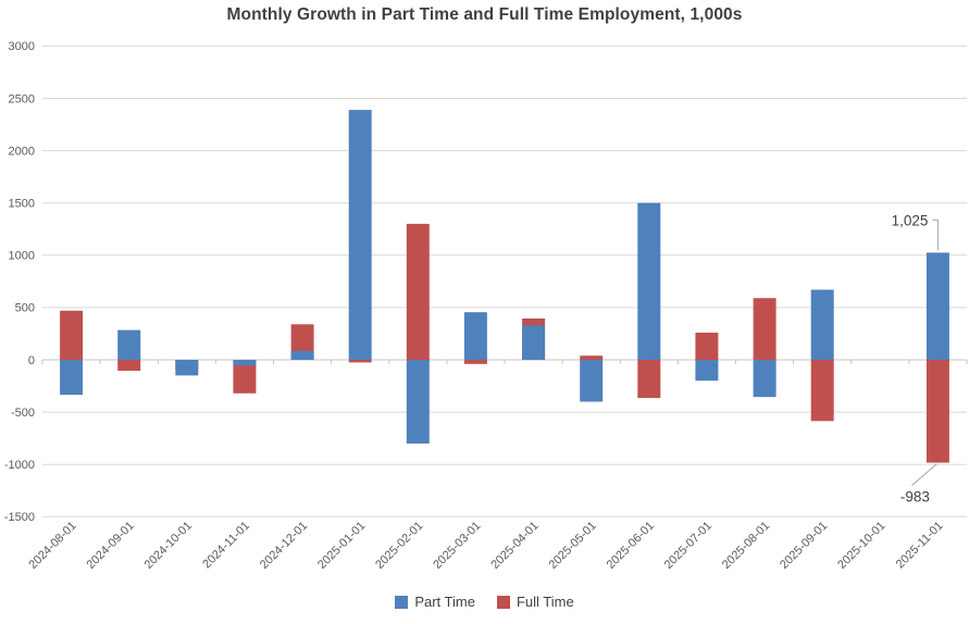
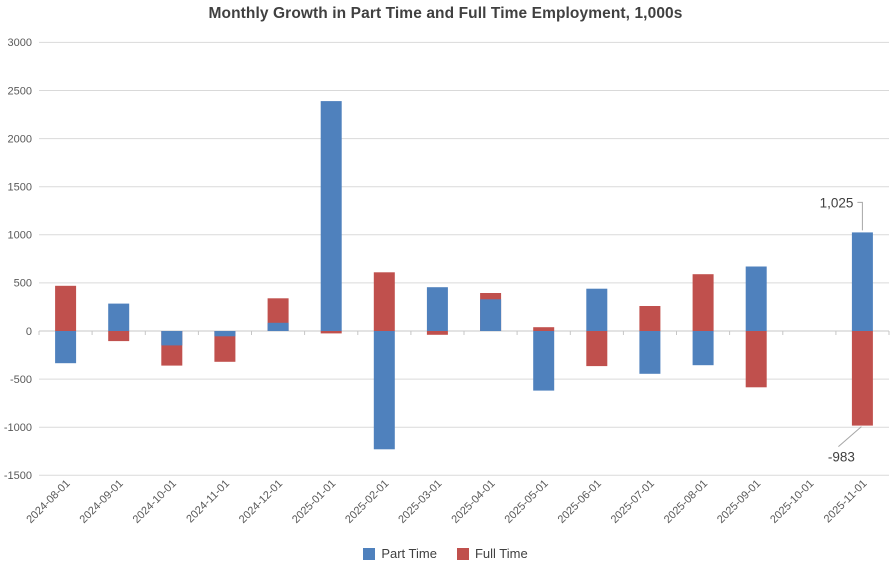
Full Time/2024-10-01: -100 -> -400
Part Time/2025-02-01: -800 -> -1200
Full Time/2025-02-01: 1300 -> 600
Part Time/2025-05-01: -400 -> -600
Part Time/2025-06-01: 1500 -> 400
Part Time/2025-07-01: -200 -> -400
